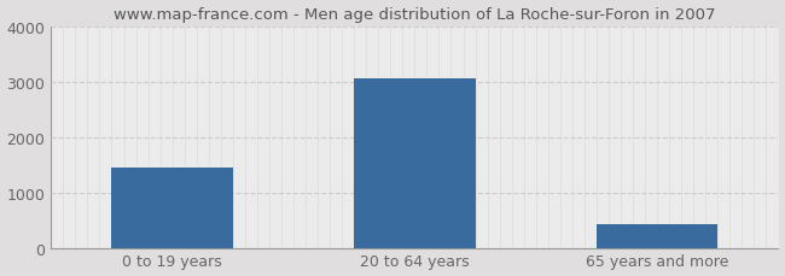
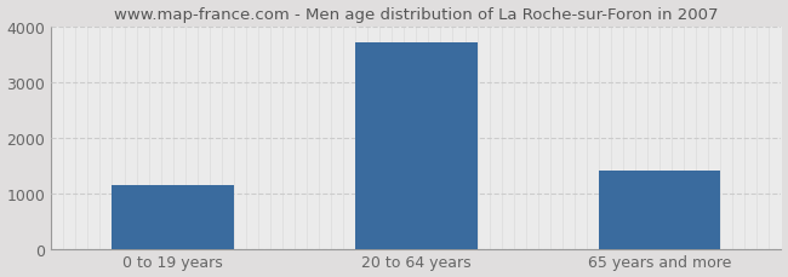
0 to 19 years: 1440 -> 1150
20 to 64 years: 3060 -> 3700
65 years and more: 430 -> 1400
